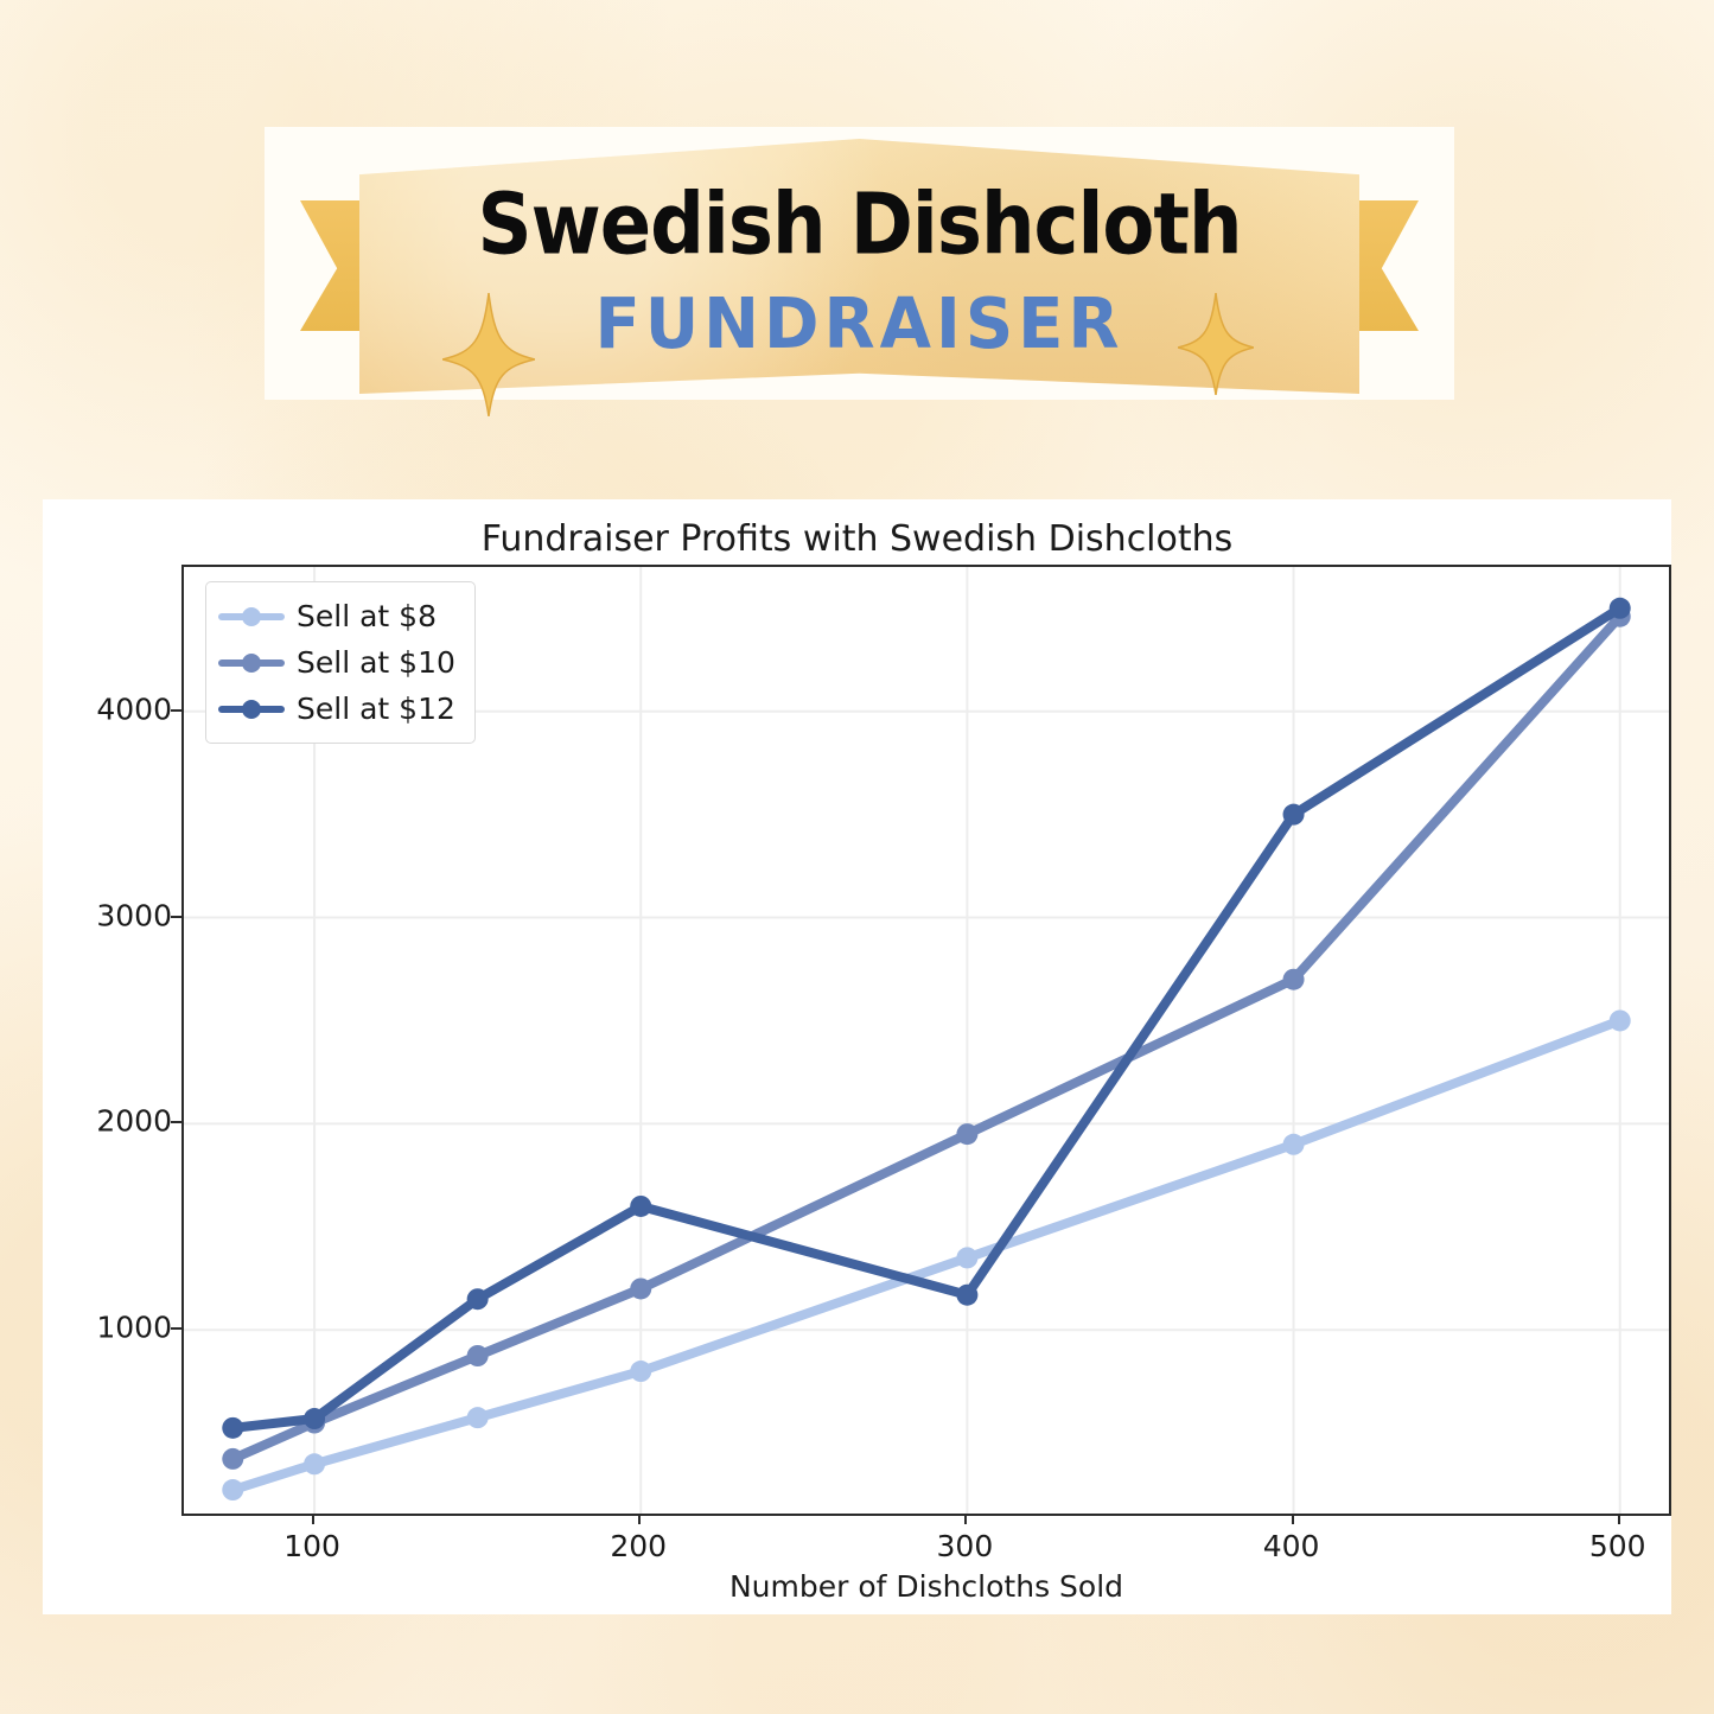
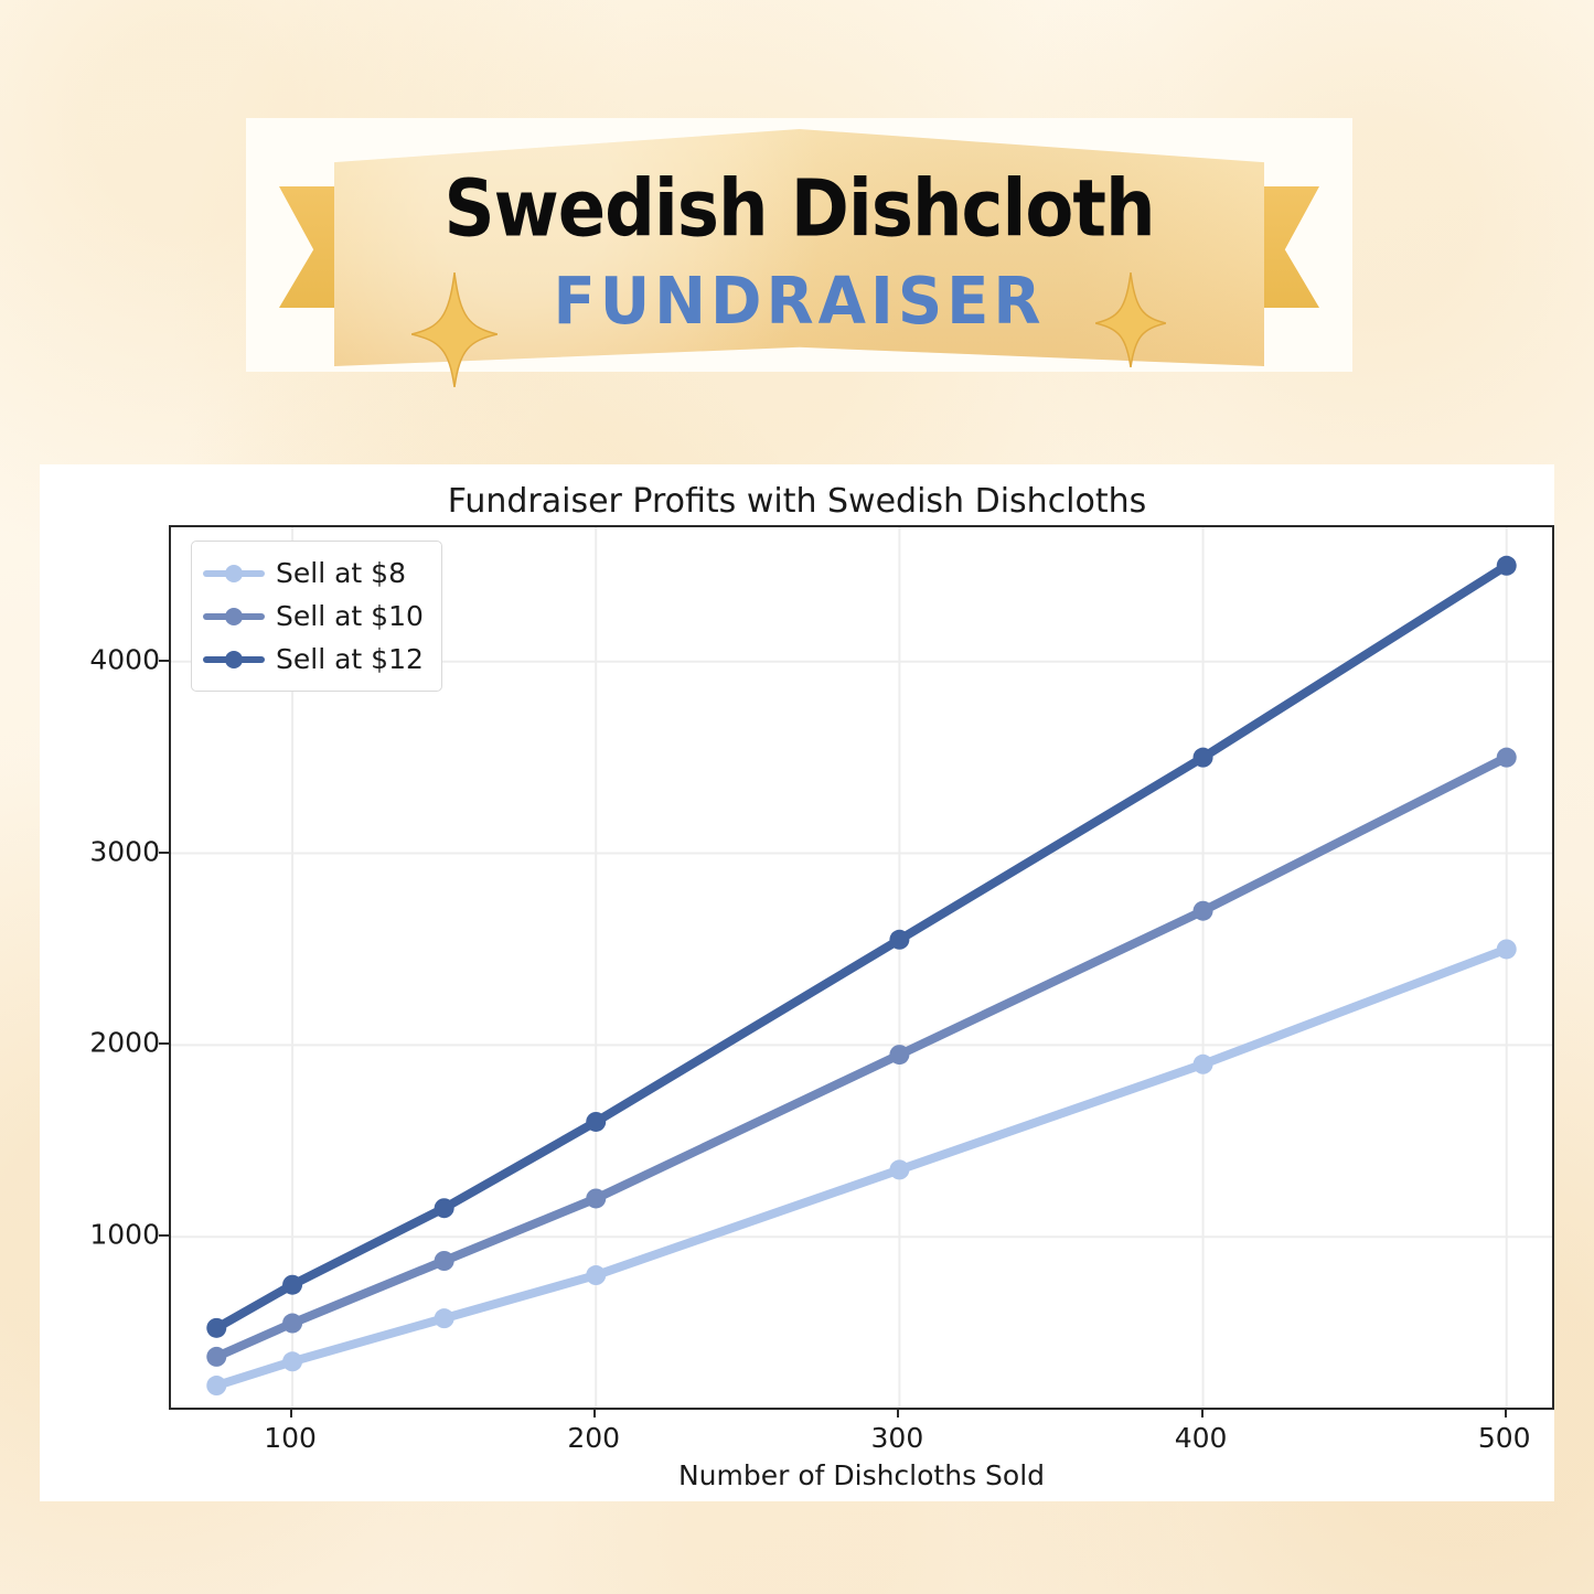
Sell at $12/100: 570 -> 750
Sell at $12/300: 1170 -> 2550
Sell at $10/500: 4460 -> 3500
